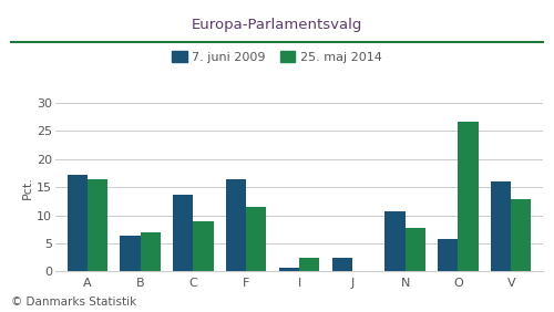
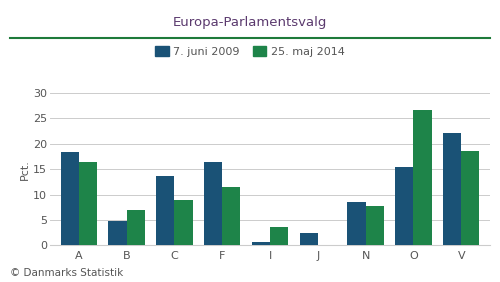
7. juni 2009/A: 17.2 -> 18.4
7. juni 2009/B: 6.4 -> 4.7
25. maj 2014/I: 2.4 -> 3.6
7. juni 2009/N: 10.8 -> 8.5
7. juni 2009/O: 5.8 -> 15.4
7. juni 2009/V: 16.0 -> 22.1
25. maj 2014/V: 12.8 -> 18.5
